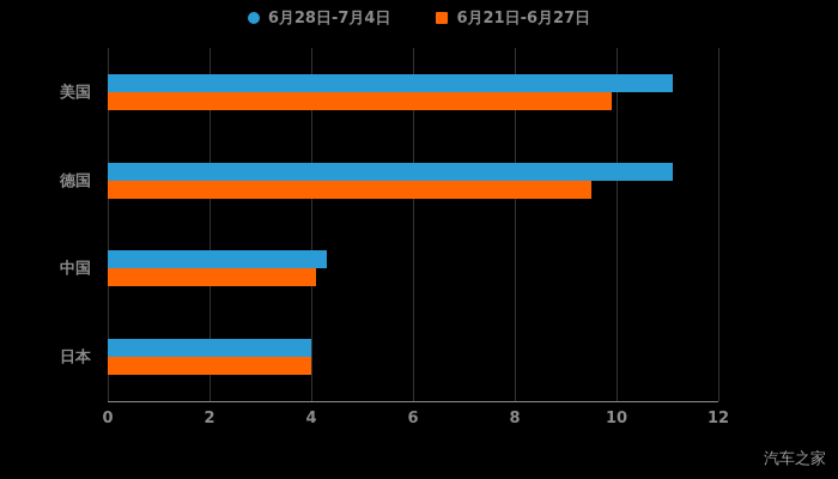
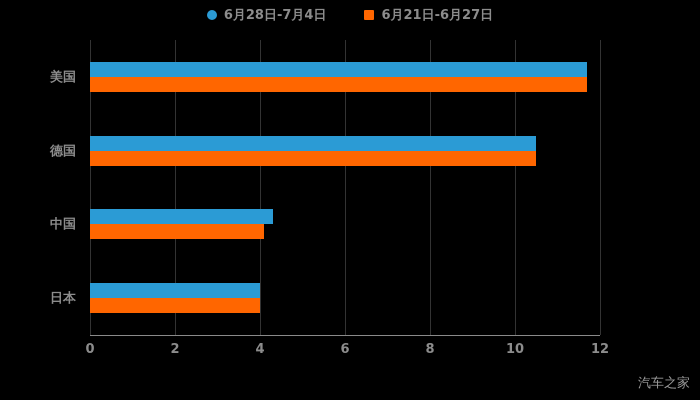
6月28日-7月4日/美国: 11.1 -> 11.7
6月21日-6月27日/美国: 9.9 -> 11.7
6月28日-7月4日/德国: 11.1 -> 10.5
6月21日-6月27日/德国: 9.5 -> 10.5
